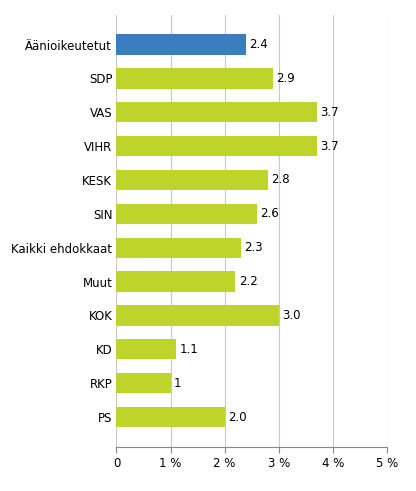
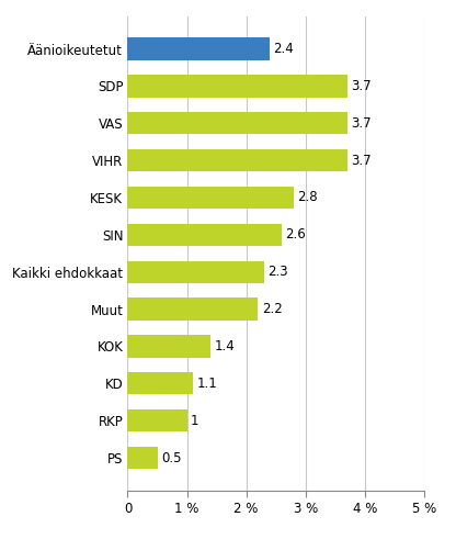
SDP: 2.9 -> 3.7
KOK: 3.0 -> 1.4
PS: 2.0 -> 0.5
